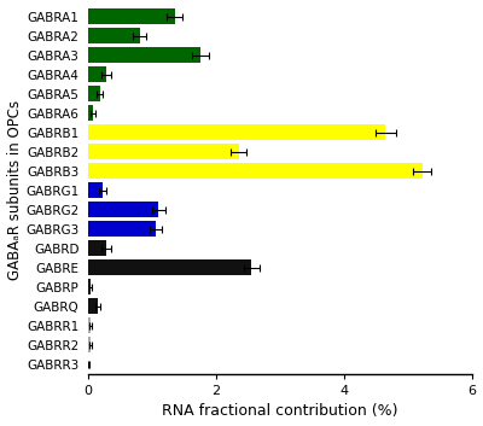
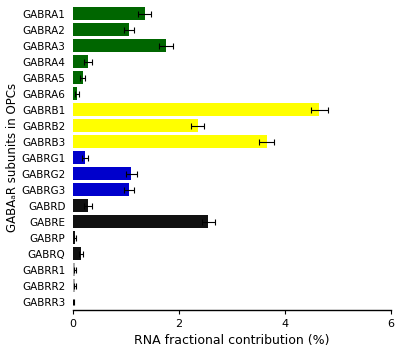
GABRA2: 0.80 -> 1.05
GABRB3: 5.22 -> 3.65
